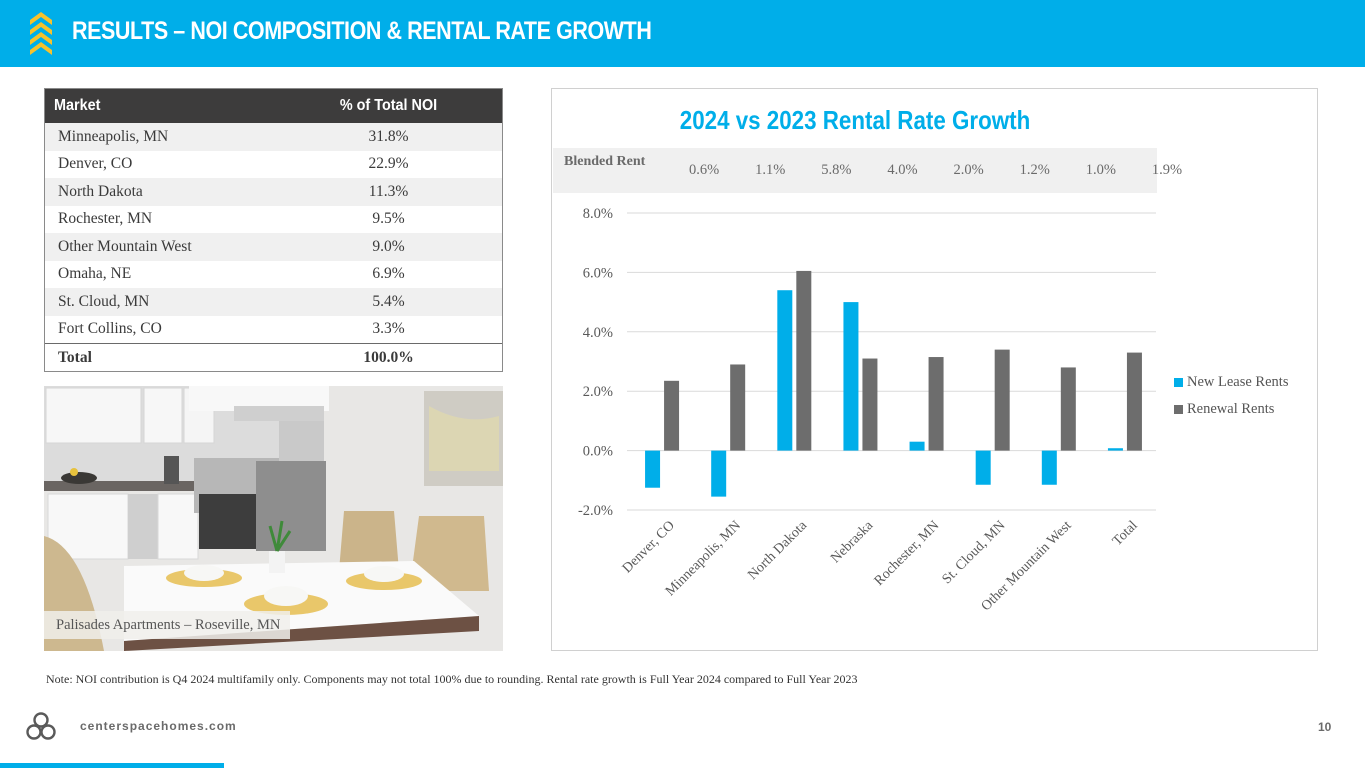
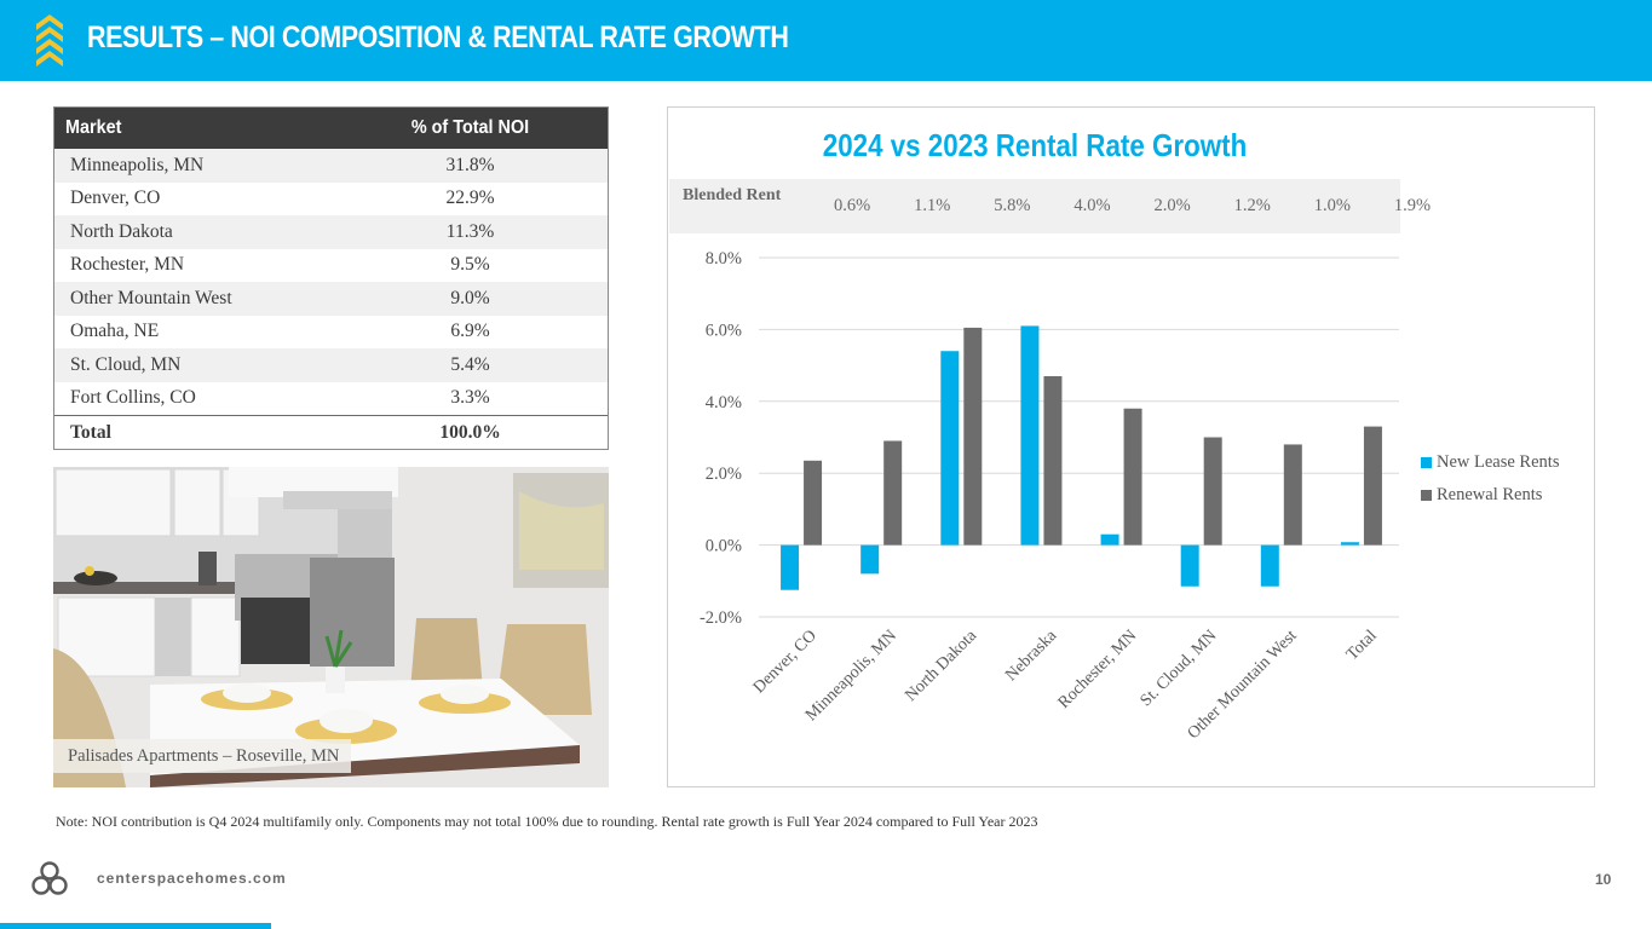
New Lease Rents/Minneapolis, MN: -1.6% -> -0.8%
New Lease Rents/Nebraska: 5.0% -> 6.1%
Renewal Rents/Nebraska: 3.1% -> 4.7%
Renewal Rents/Rochester, MN: 3.1% -> 3.8%
Renewal Rents/St. Cloud, MN: 3.4% -> 3.0%
